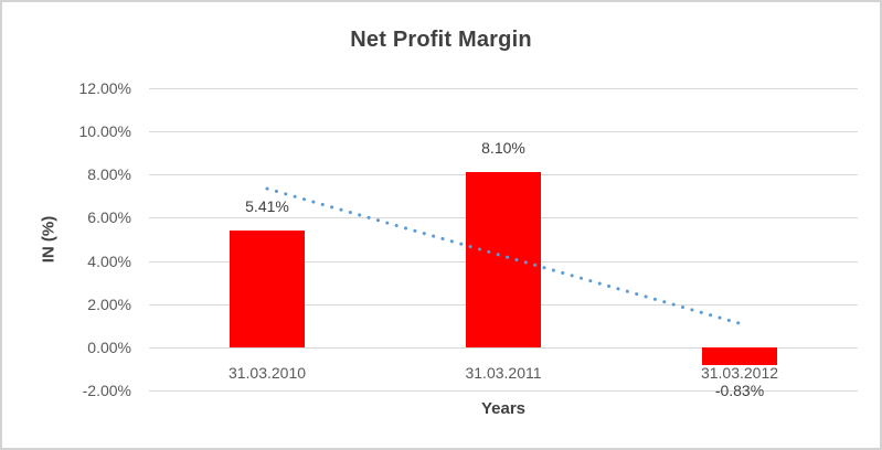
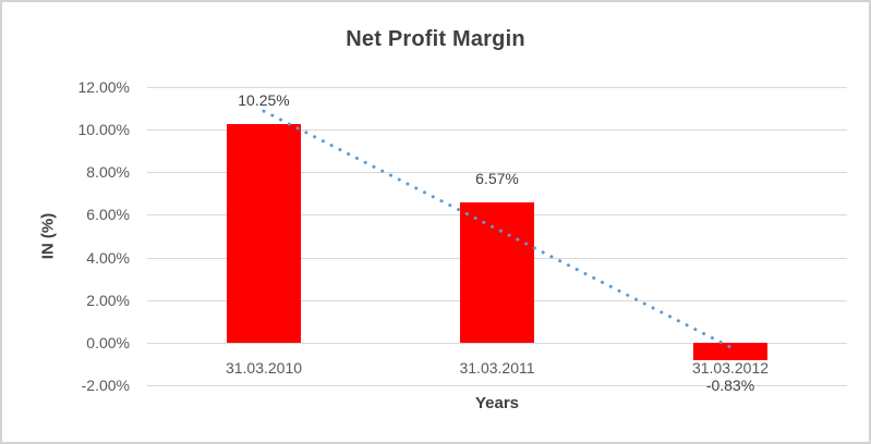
31.03.2010: 5.41% -> 10.25%
31.03.2011: 8.10% -> 6.57%
